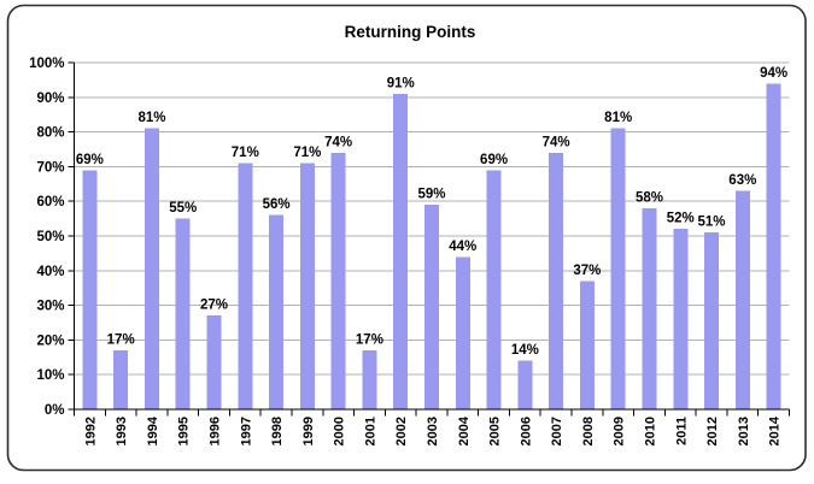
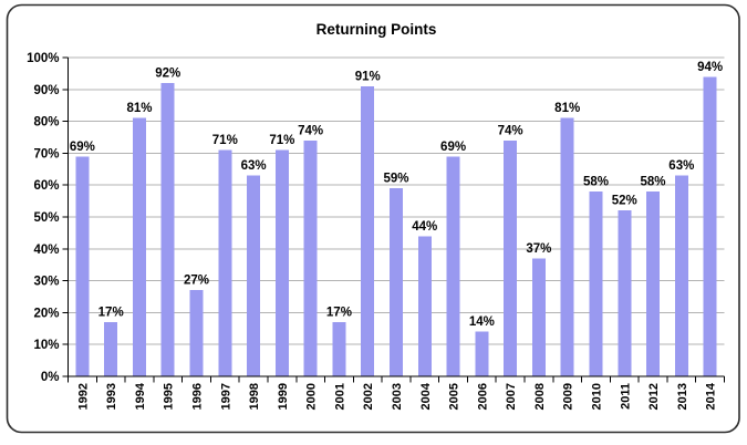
1995: 55% -> 92%
1998: 56% -> 63%
2012: 51% -> 58%
